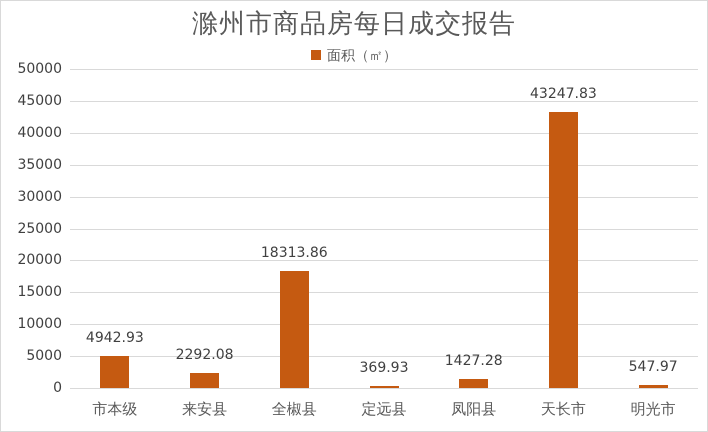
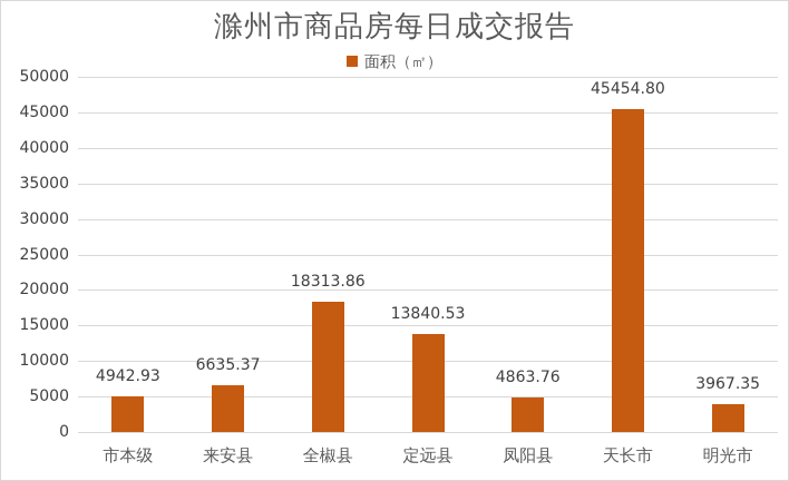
来安县: 2292.08 -> 6635.37
定远县: 369.93 -> 13840.53
凤阳县: 1427.28 -> 4863.76
天长市: 43247.83 -> 45454.80
明光市: 547.97 -> 3967.35
